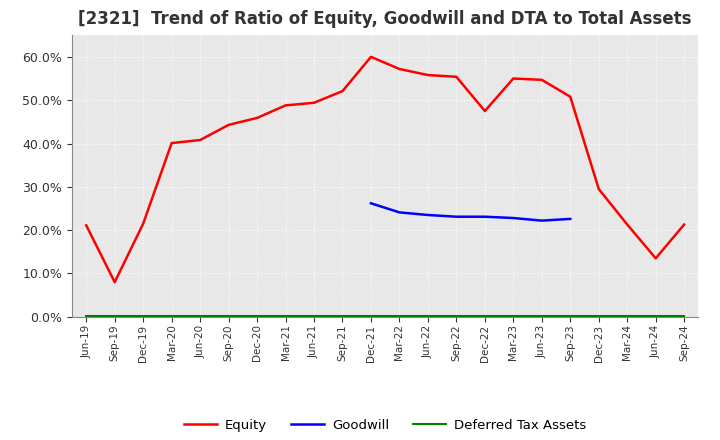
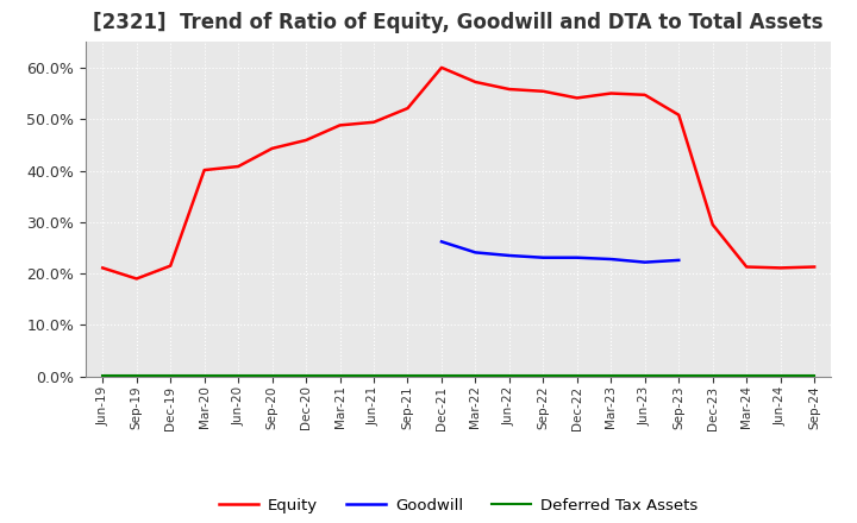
Equity/Sep-19: 8.0% -> 19.0%
Equity/Dec-22: 47.5% -> 54.1%
Equity/Jun-24: 13.5% -> 21.1%
